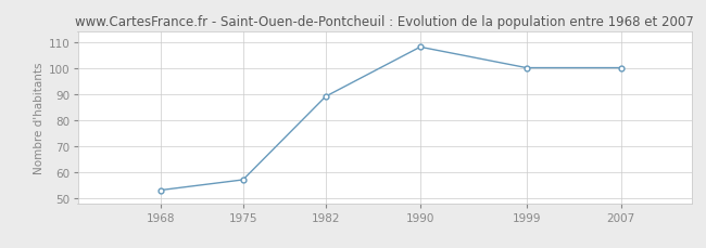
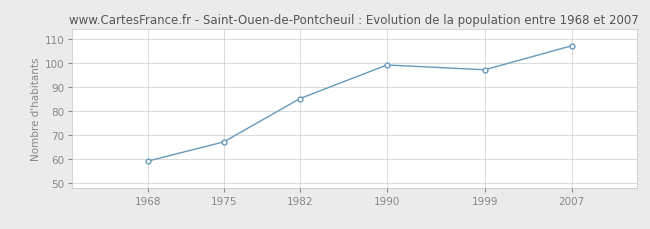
1968: 53 -> 59
1975: 57 -> 67
1982: 89 -> 85
1990: 108 -> 99
1999: 100 -> 97
2007: 100 -> 107
